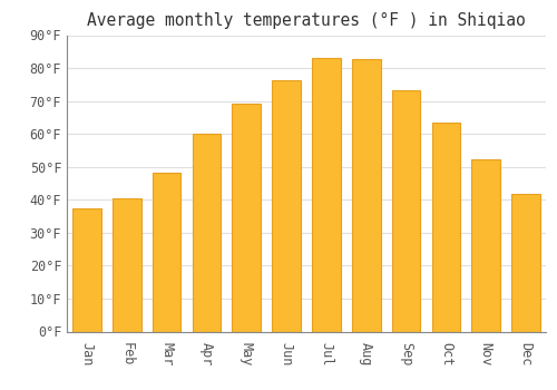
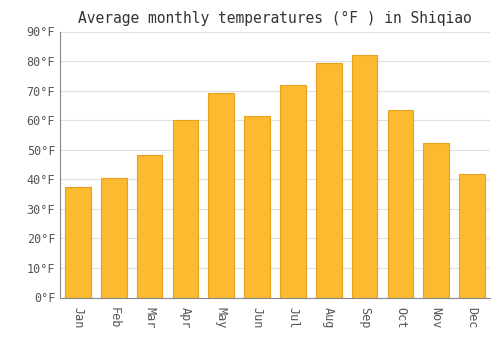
Jun: 76.3°F -> 61.5°F
Jul: 83.0°F -> 72.0°F
Aug: 82.8°F -> 79.5°F
Sep: 73.4°F -> 82.0°F
